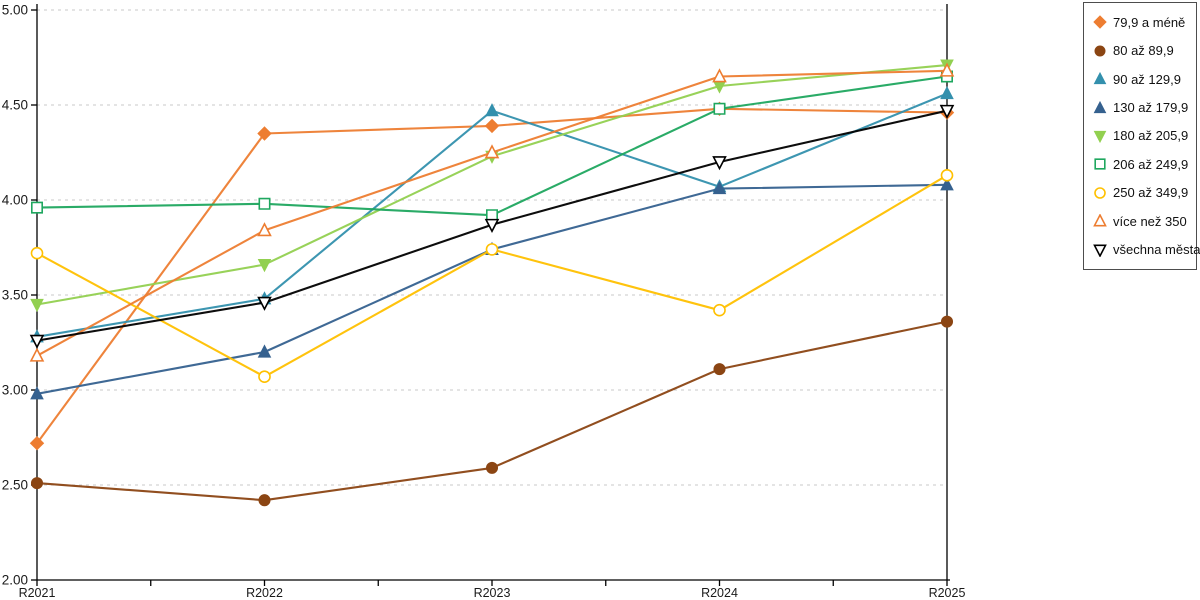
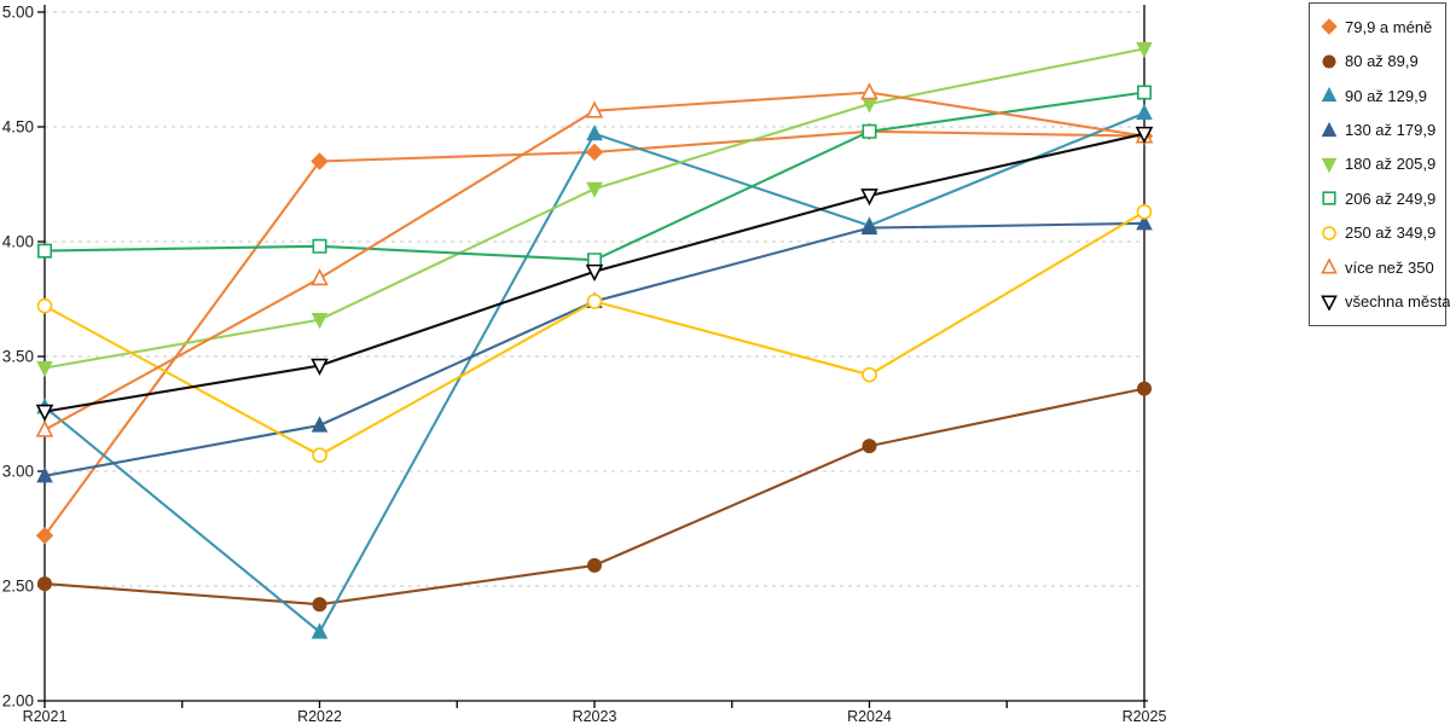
90 až 129,9/R2022: 3.48 -> 2.30
více než 350/R2023: 4.25 -> 4.57
180 až 205,9/R2025: 4.71 -> 4.84
více než 350/R2025: 4.68 -> 4.46
